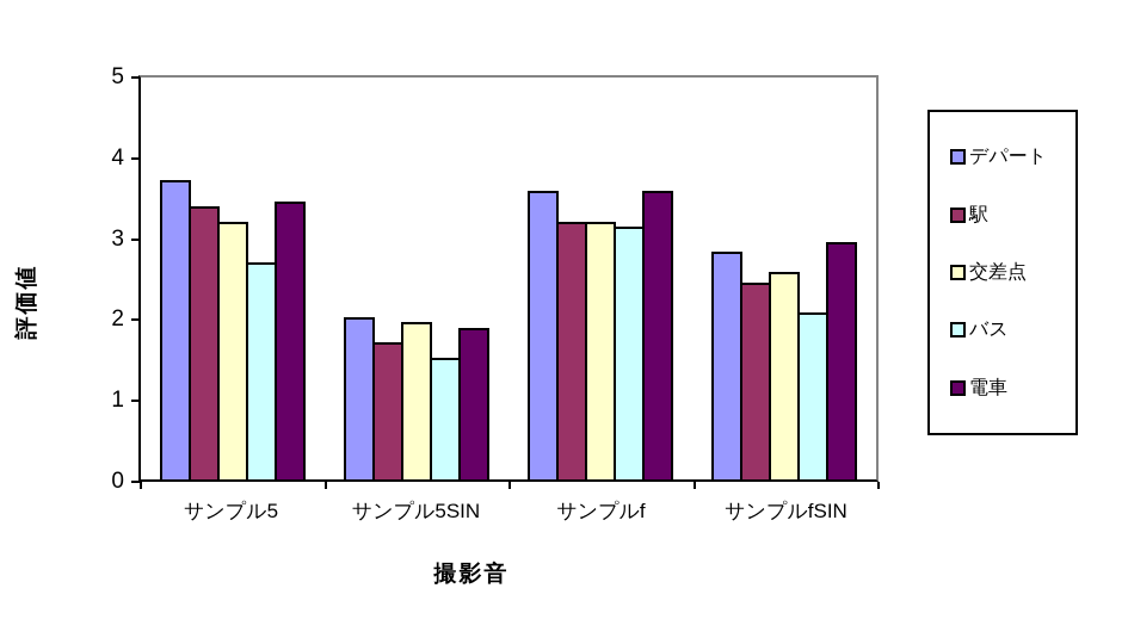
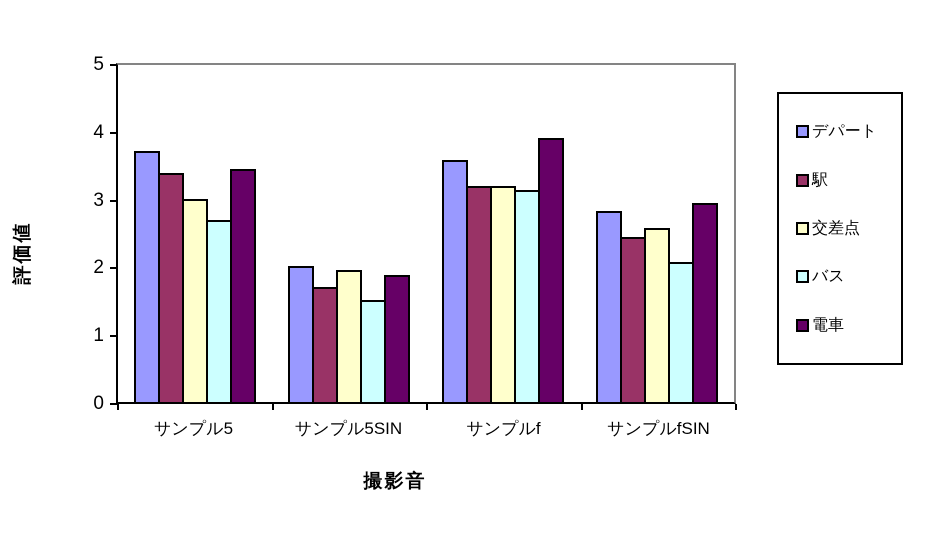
交差点/サンプル5: 3.2 -> 3.0
電車/サンプルf: 3.6 -> 3.9
